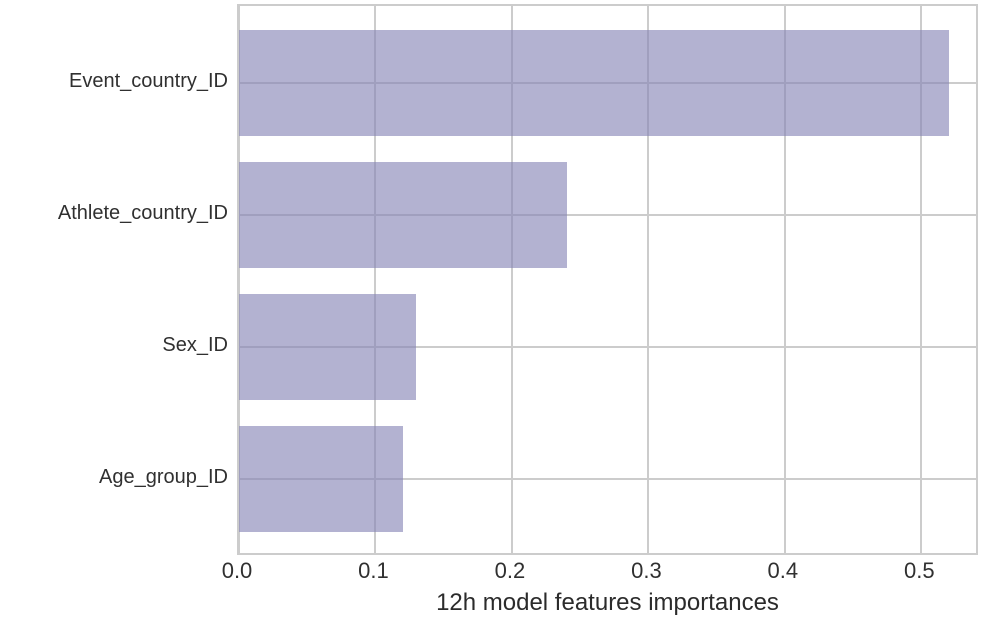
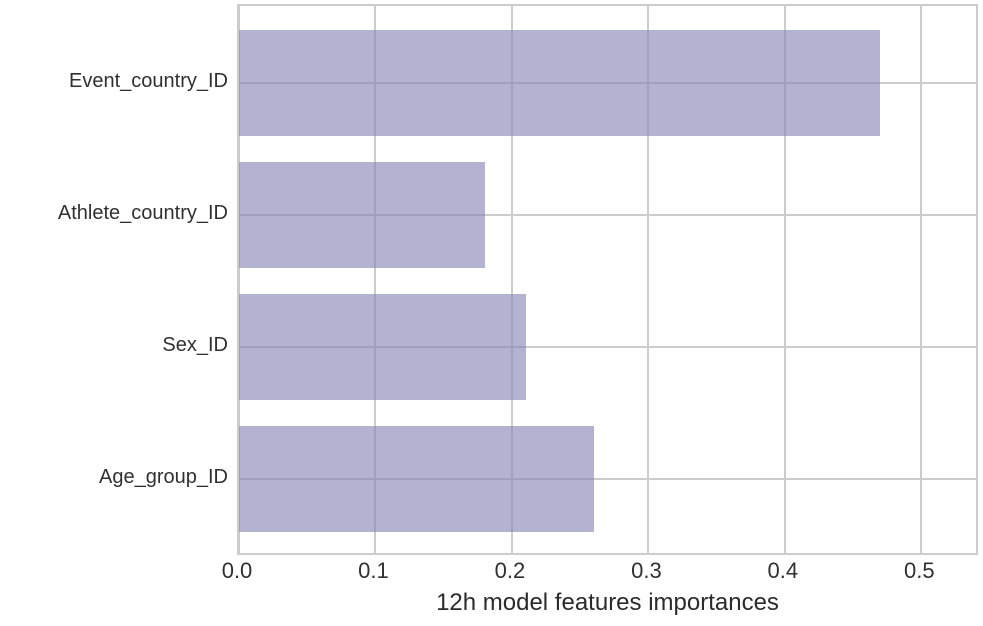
Event_country_ID: 0.52 -> 0.47
Athlete_country_ID: 0.24 -> 0.18
Sex_ID: 0.13 -> 0.21
Age_group_ID: 0.12 -> 0.26
